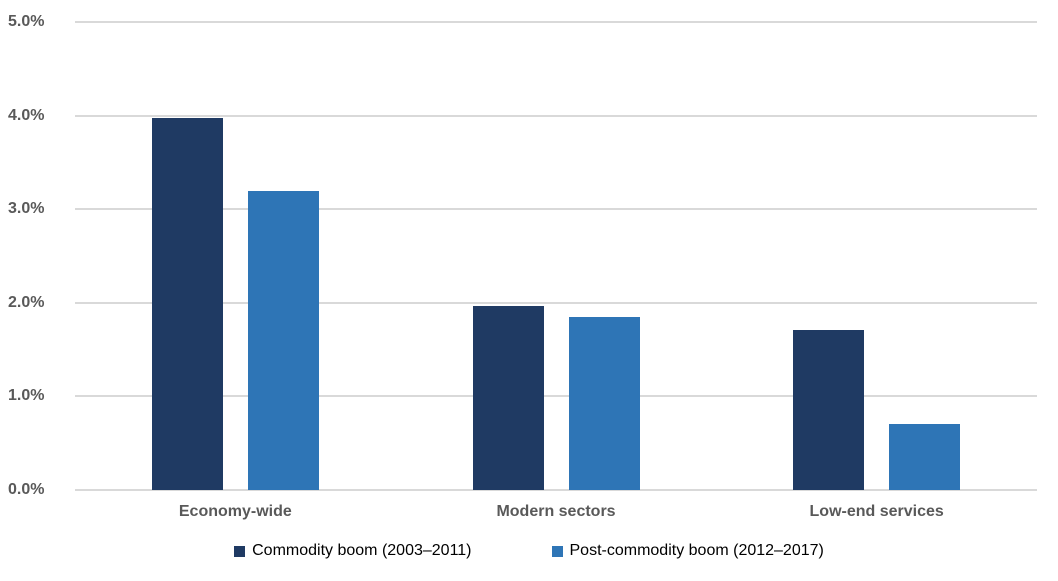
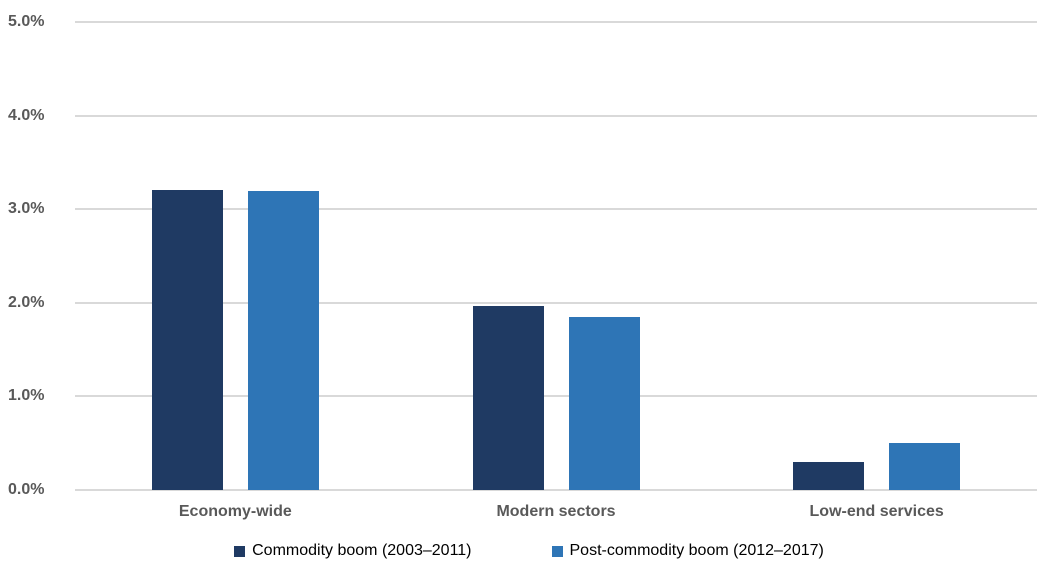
Commodity boom (2003–2011)/Economy-wide: 4.0% -> 3.2%
Commodity boom (2003–2011)/Low-end services: 1.7% -> 0.3%
Post-commodity boom (2012–2017)/Low-end services: 0.7% -> 0.5%
